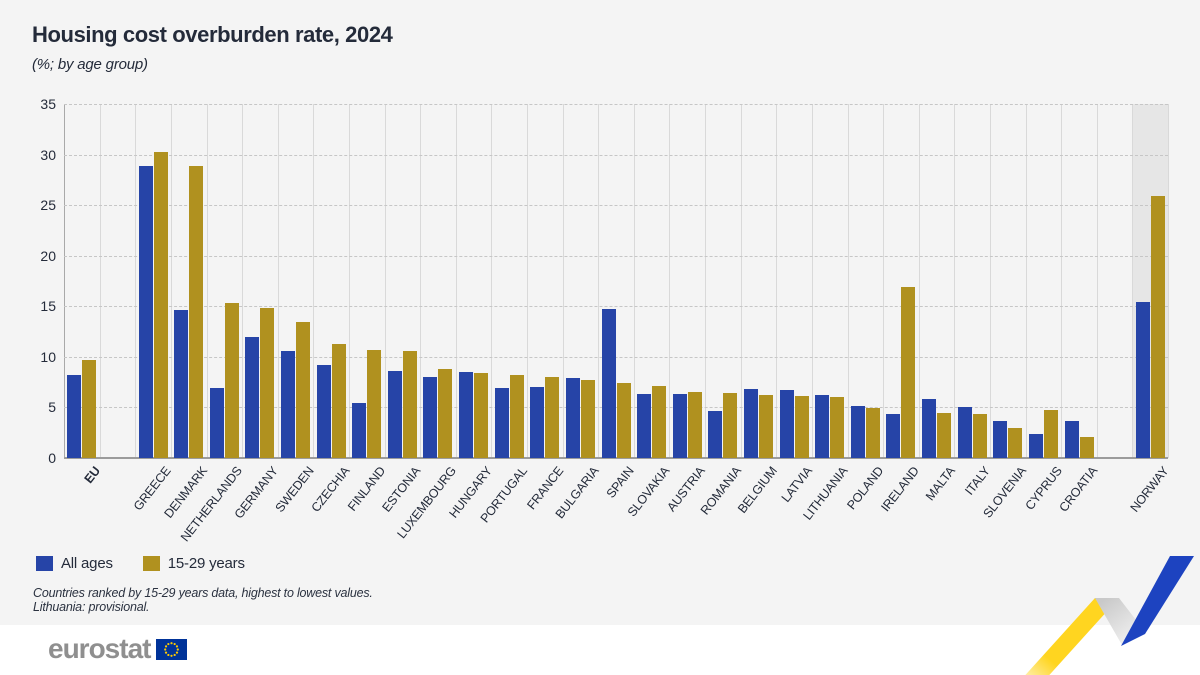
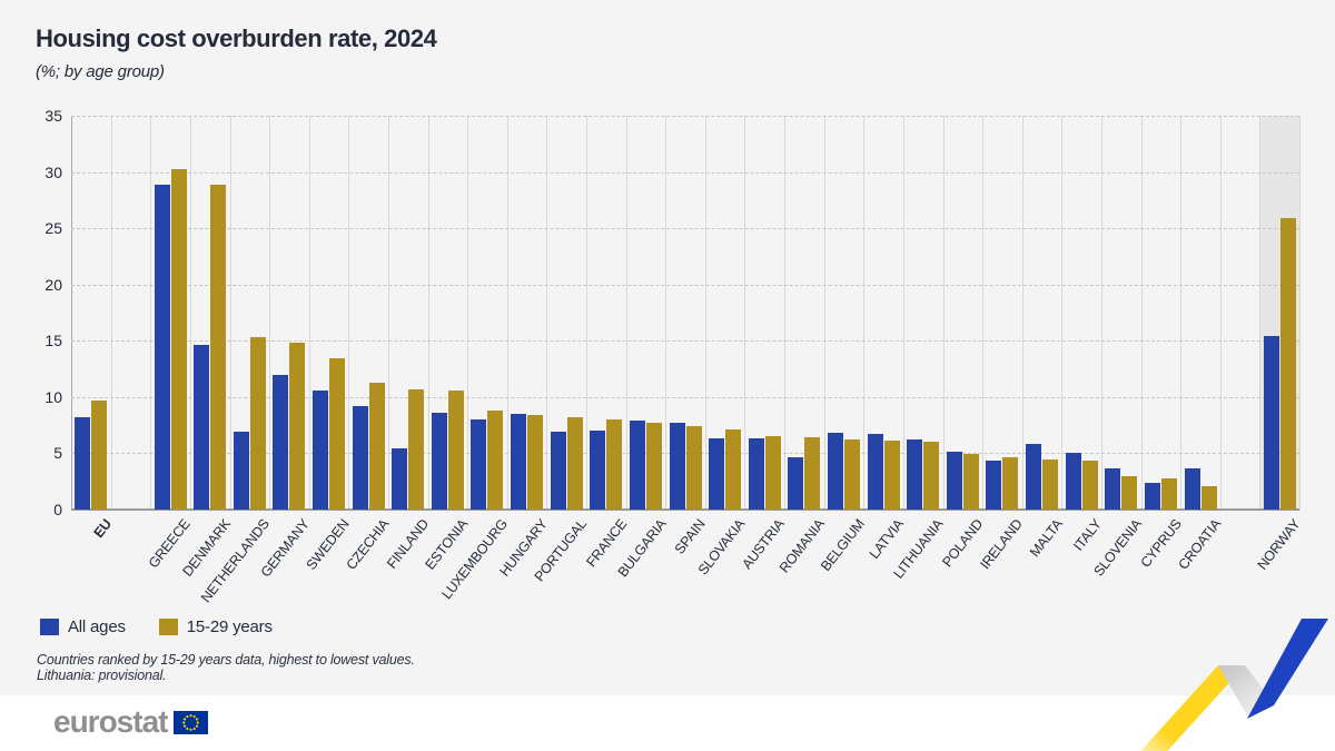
All ages/SPAIN: 14.7 -> 7.7
15-29 years/IRELAND: 16.9 -> 4.7
15-29 years/CYPRUS: 4.8 -> 2.8
